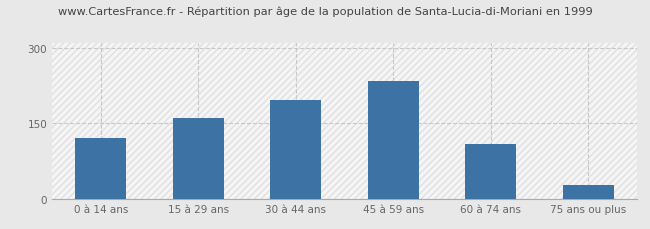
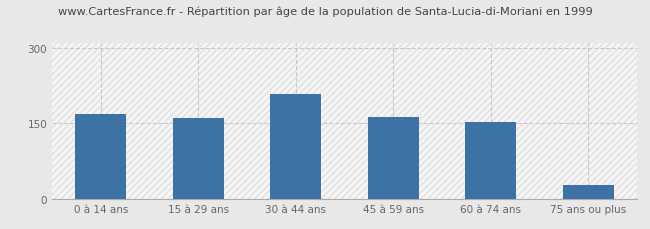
0 à 14 ans: 122 -> 168
30 à 44 ans: 196 -> 208
45 à 59 ans: 234 -> 163
60 à 74 ans: 110 -> 153
